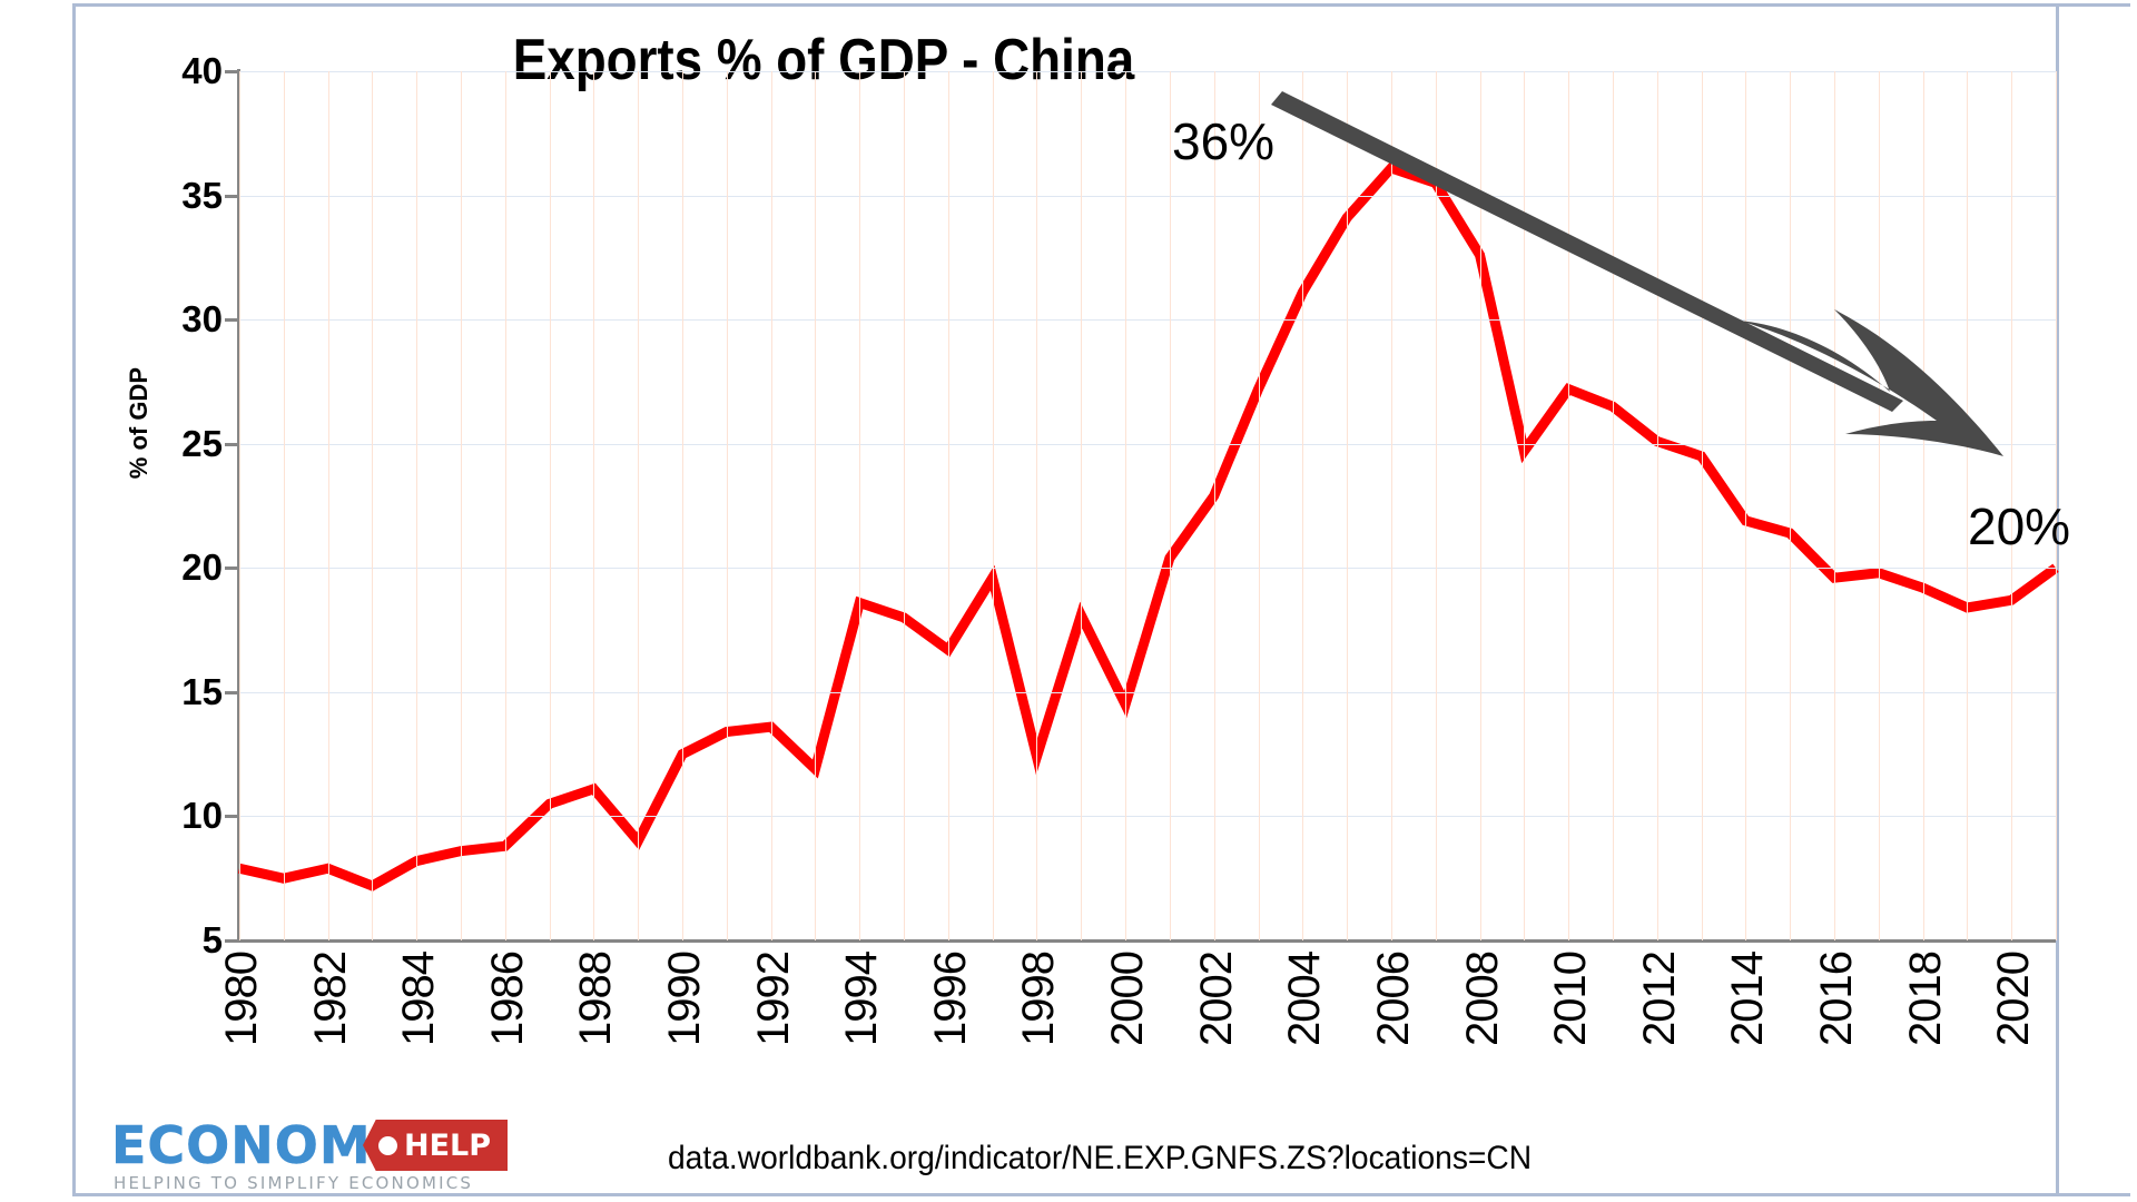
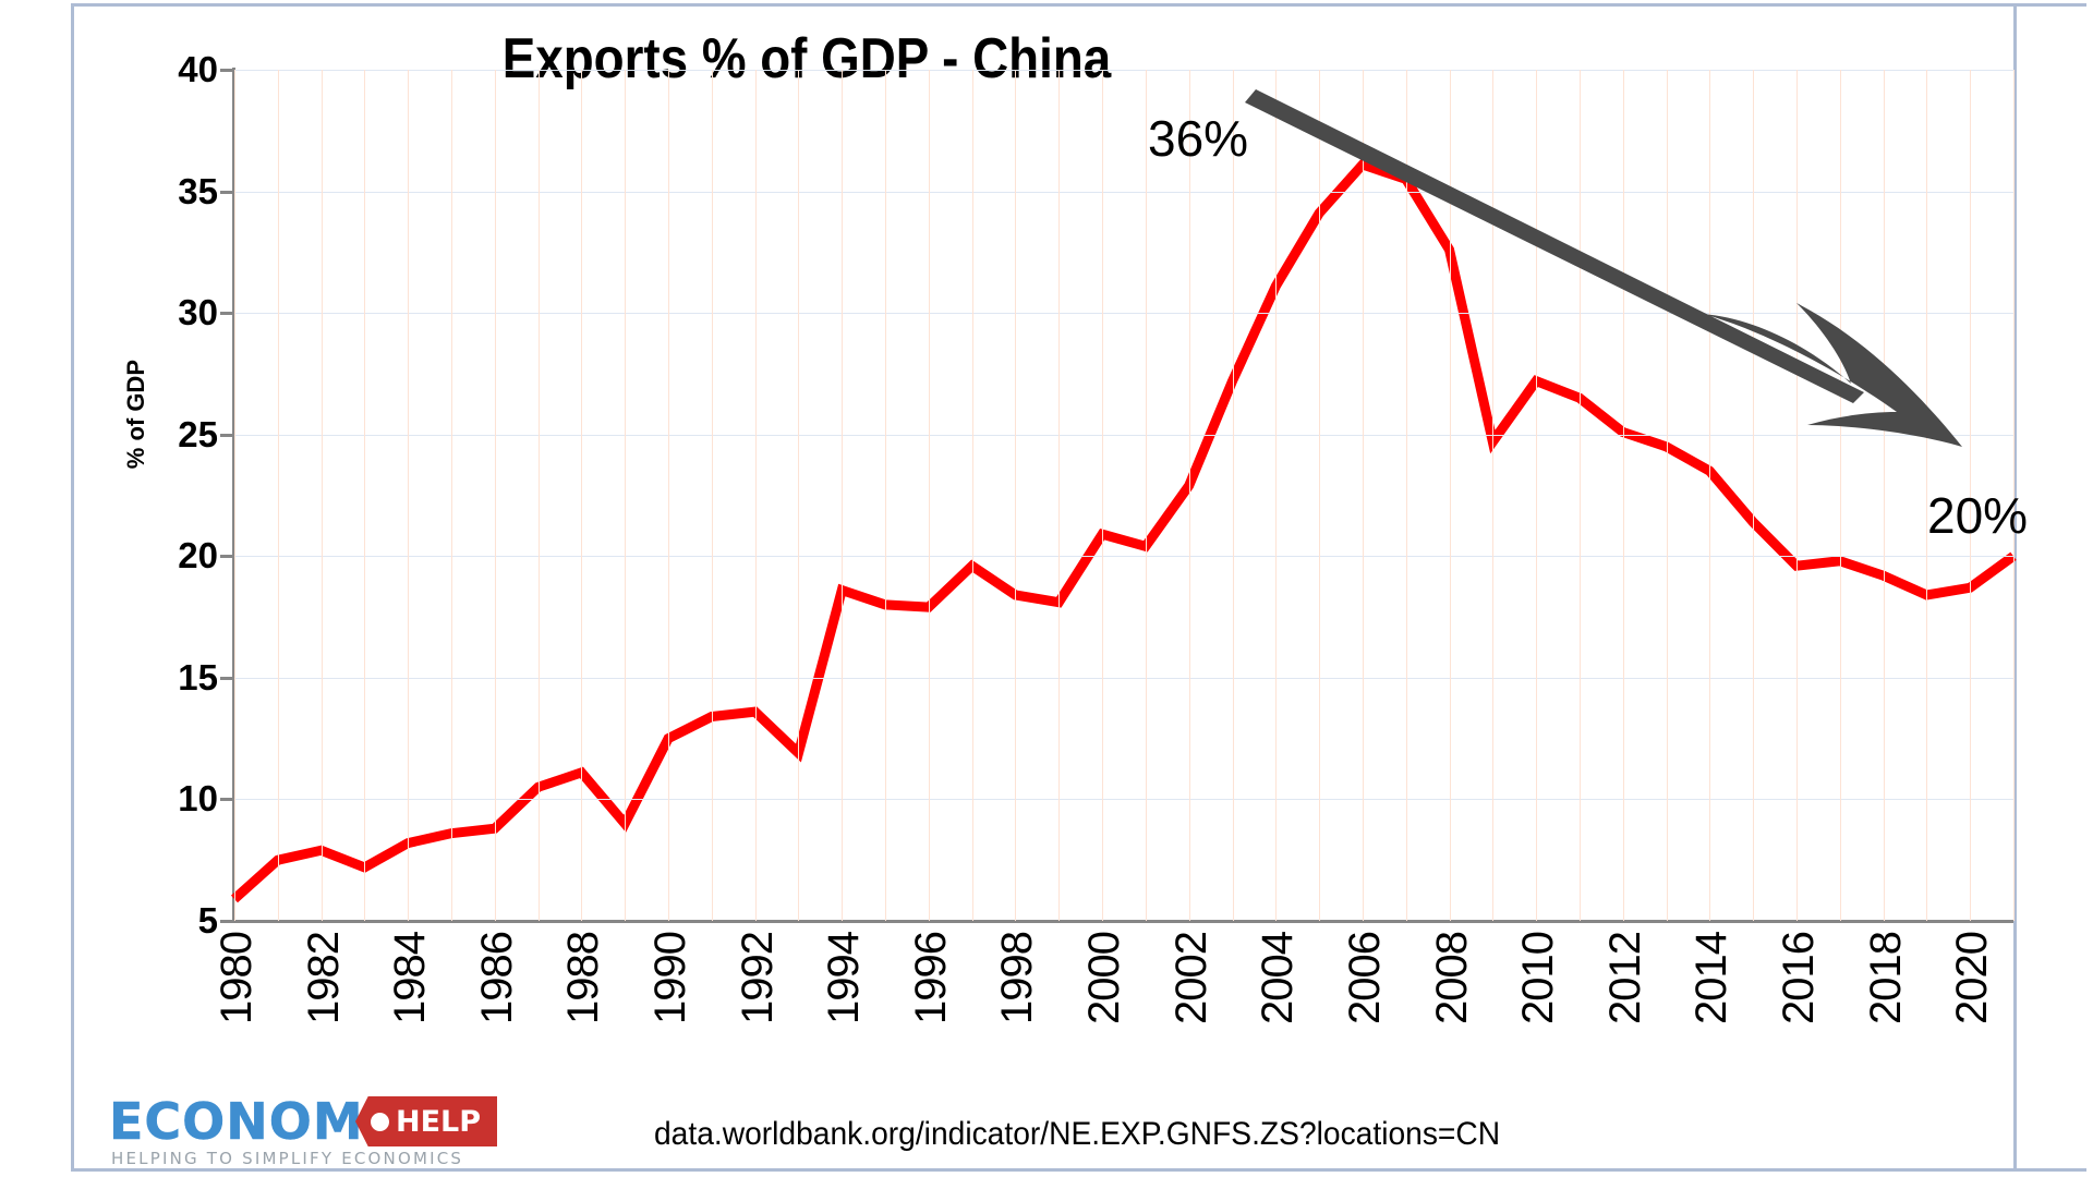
1980: 7.9 -> 5.9
1996: 16.7 -> 17.9
1998: 12.4 -> 18.4
2000: 14.5 -> 20.9
2014: 21.9 -> 23.5
